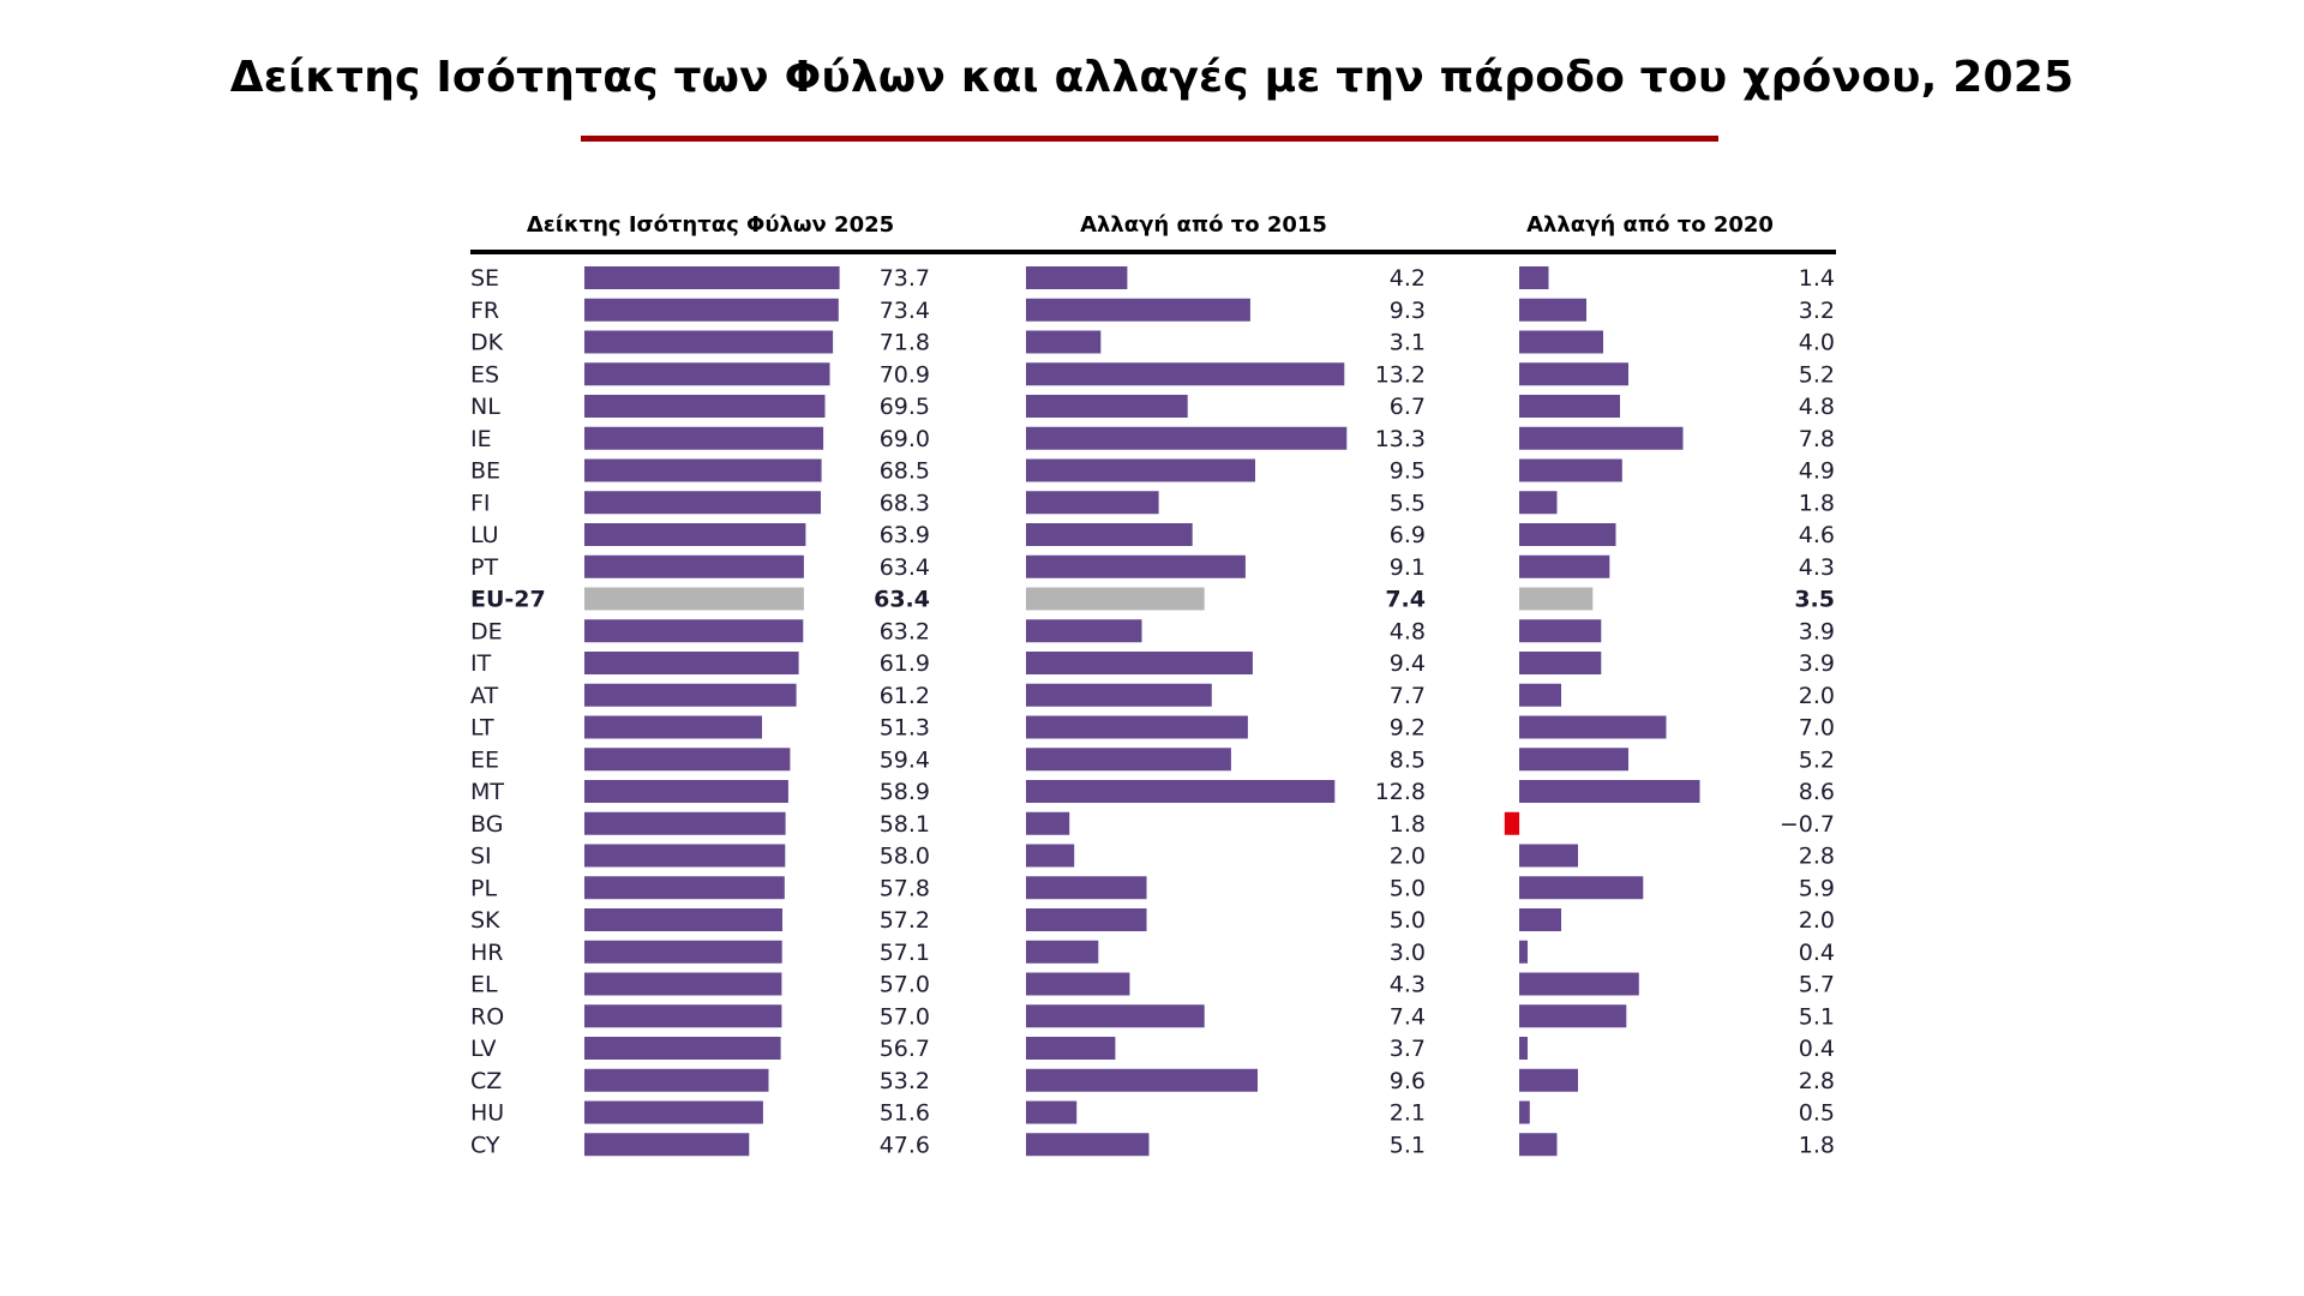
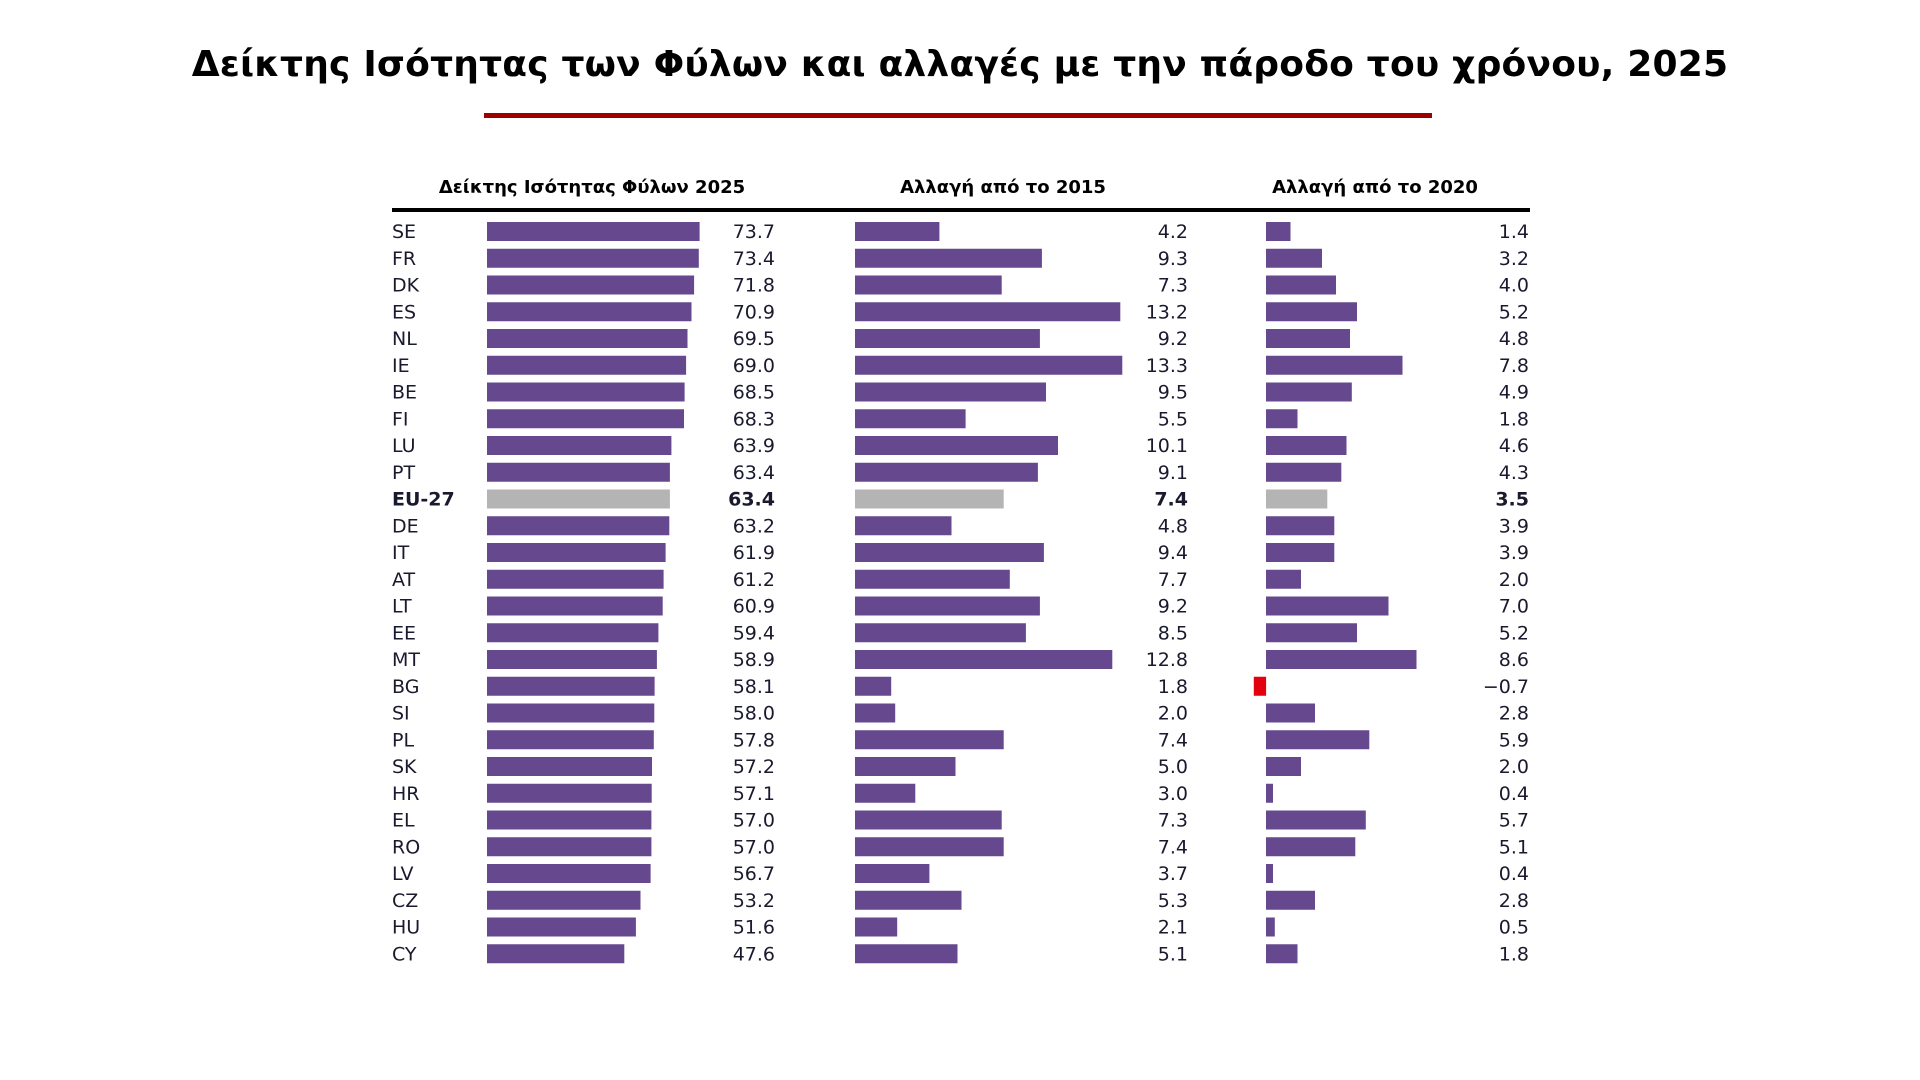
Αλλαγή από το 2015/DK: 3.1 -> 7.3
Αλλαγή από το 2015/NL: 6.7 -> 9.2
Αλλαγή από το 2015/LU: 6.9 -> 10.1
Δείκτης Ισότητας Φύλων 2025/LT: 51.3 -> 60.9
Αλλαγή από το 2015/PL: 5.0 -> 7.4
Αλλαγή από το 2015/EL: 4.3 -> 7.3
Αλλαγή από το 2015/CZ: 9.6 -> 5.3
